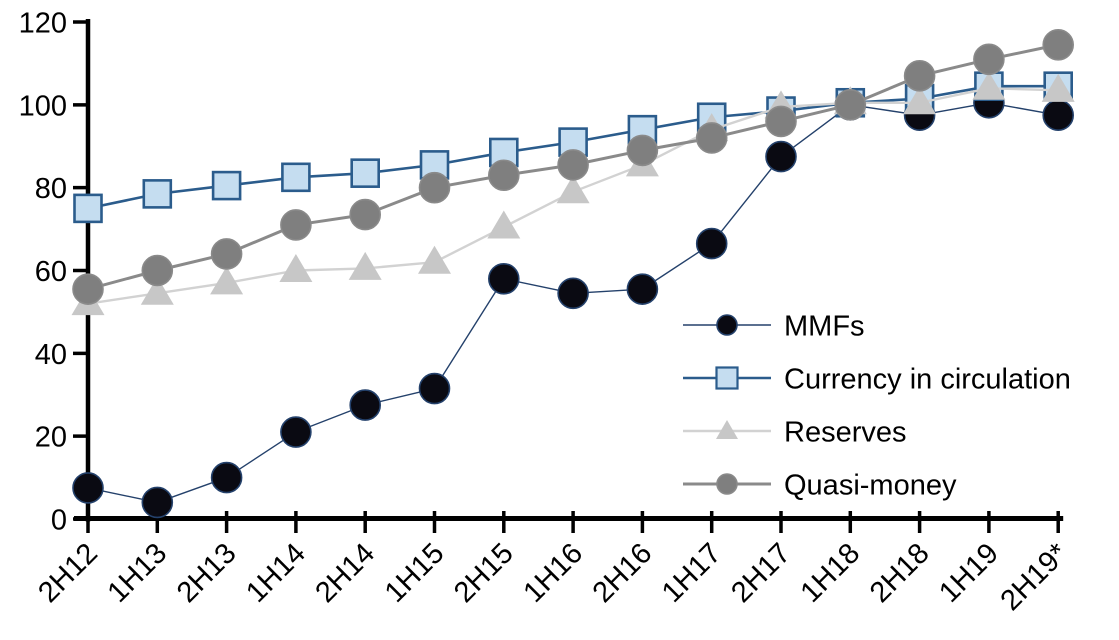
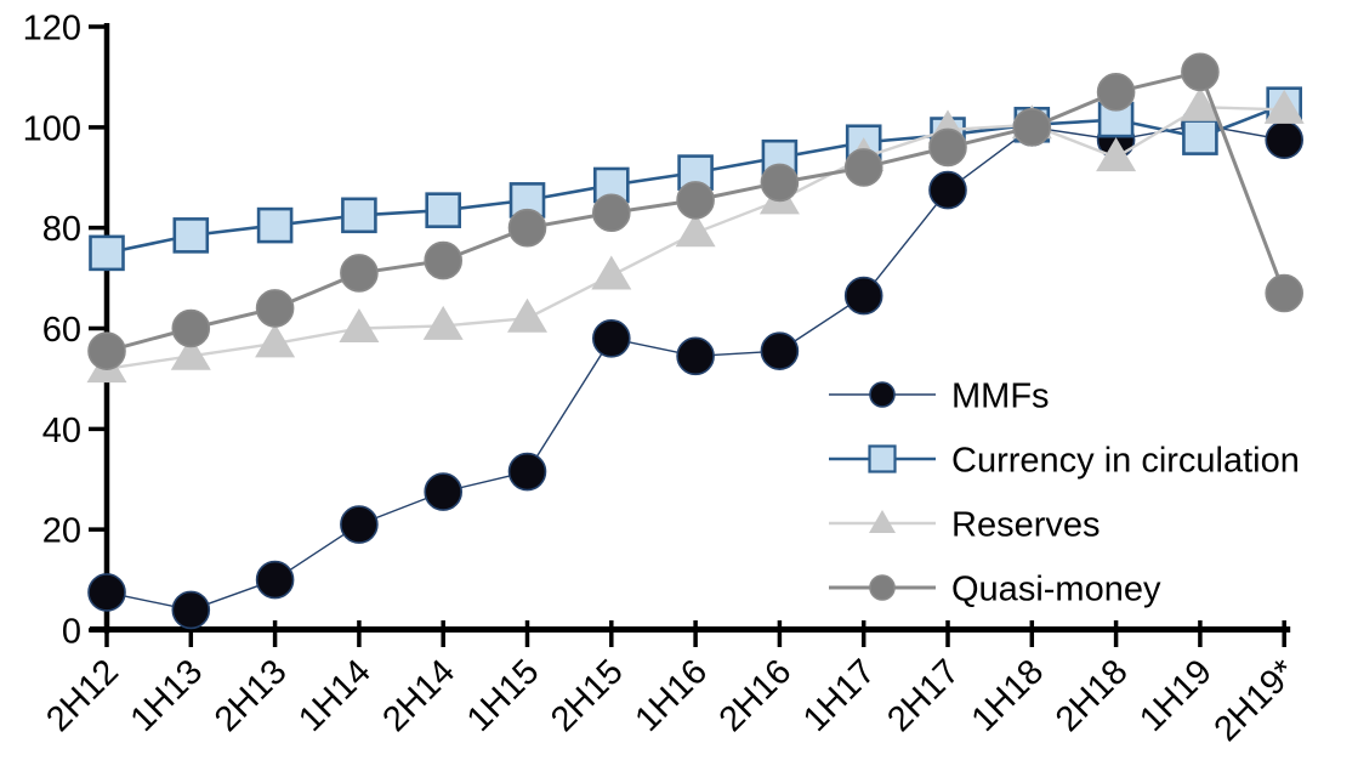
Reserves/2H18: 100 -> 94
Currency in circulation/1H19: 104 -> 98
Quasi-money/2H19*: 114 -> 67
